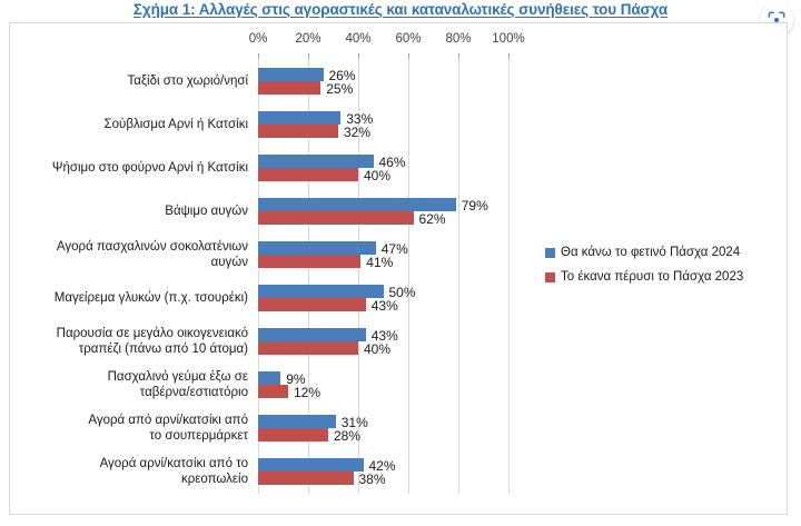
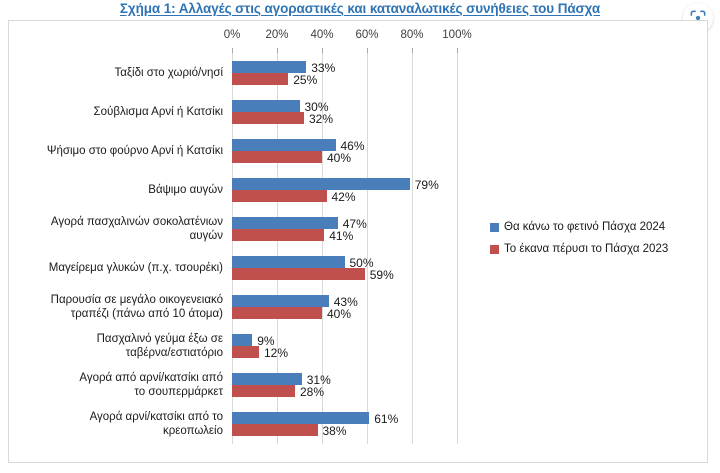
Θα κάνω το φετινό Πάσχα 2024/Ταξίδι στο χωριό/νησί: 26% -> 33%
Θα κάνω το φετινό Πάσχα 2024/Σούβλισμα Αρνί ή Κατσίκι: 33% -> 30%
Το έκανα πέρυσι το Πάσχα 2023/Βάψιμο αυγών: 62% -> 42%
Το έκανα πέρυσι το Πάσχα 2023/Μαγείρεμα γλυκών (π.χ. τσουρέκι): 43% -> 59%
Θα κάνω το φετινό Πάσχα 2024/Αγορά αρνί/κατσίκι από το κρεοπωλείο: 42% -> 61%
